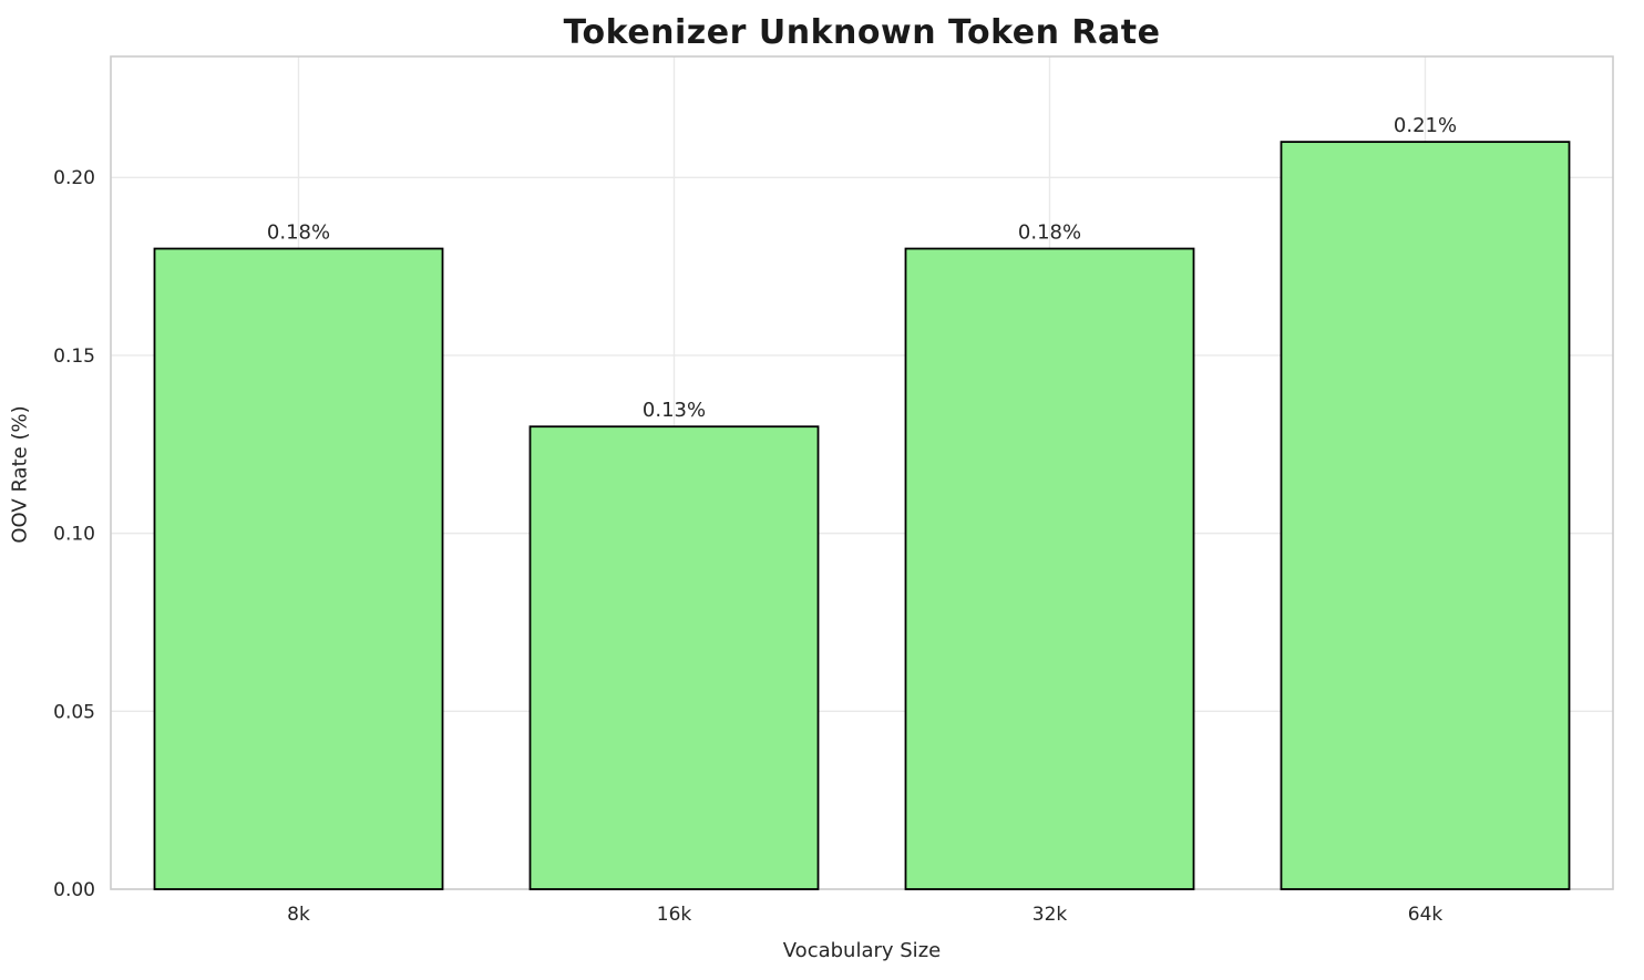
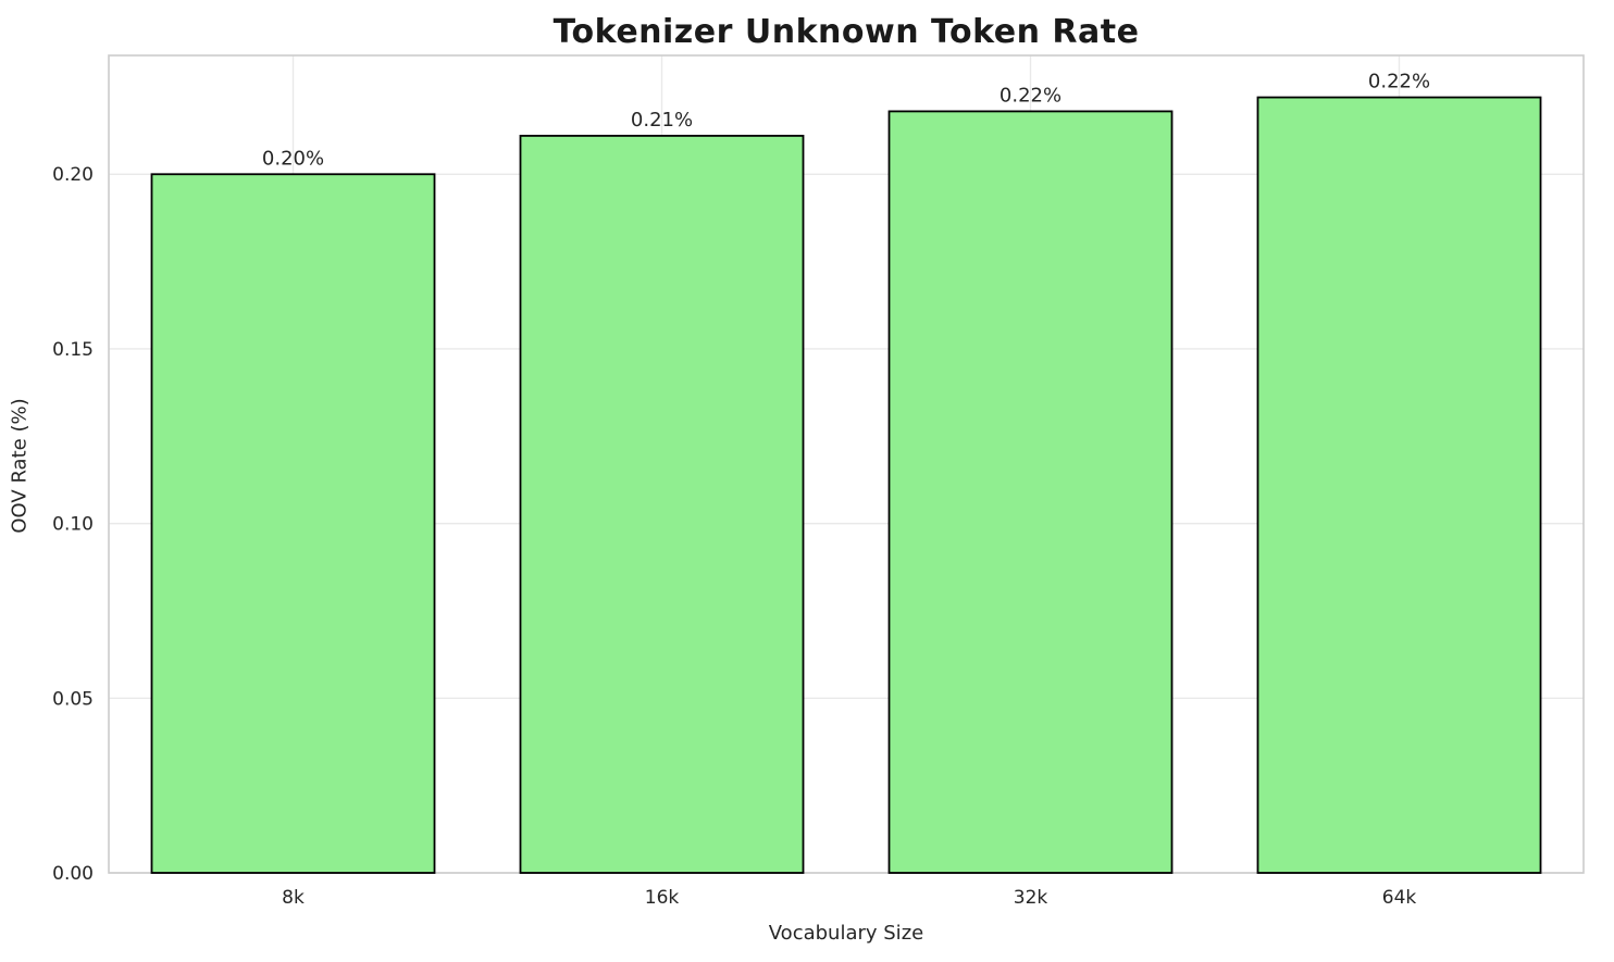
8k: 0.18% -> 0.20%
16k: 0.13% -> 0.21%
32k: 0.18% -> 0.22%
64k: 0.21% -> 0.22%
